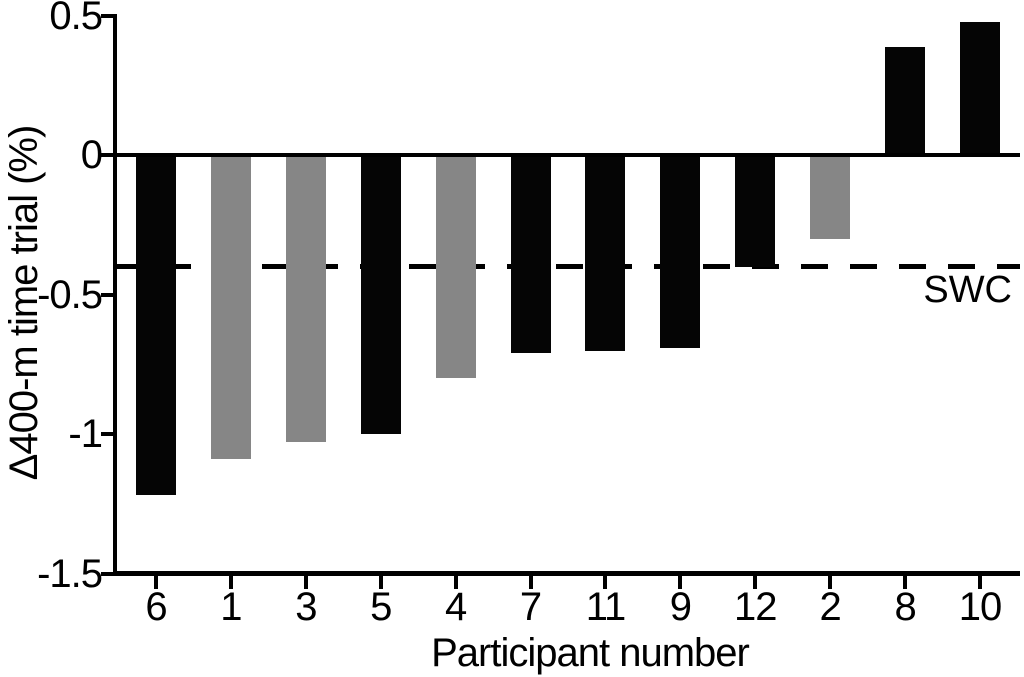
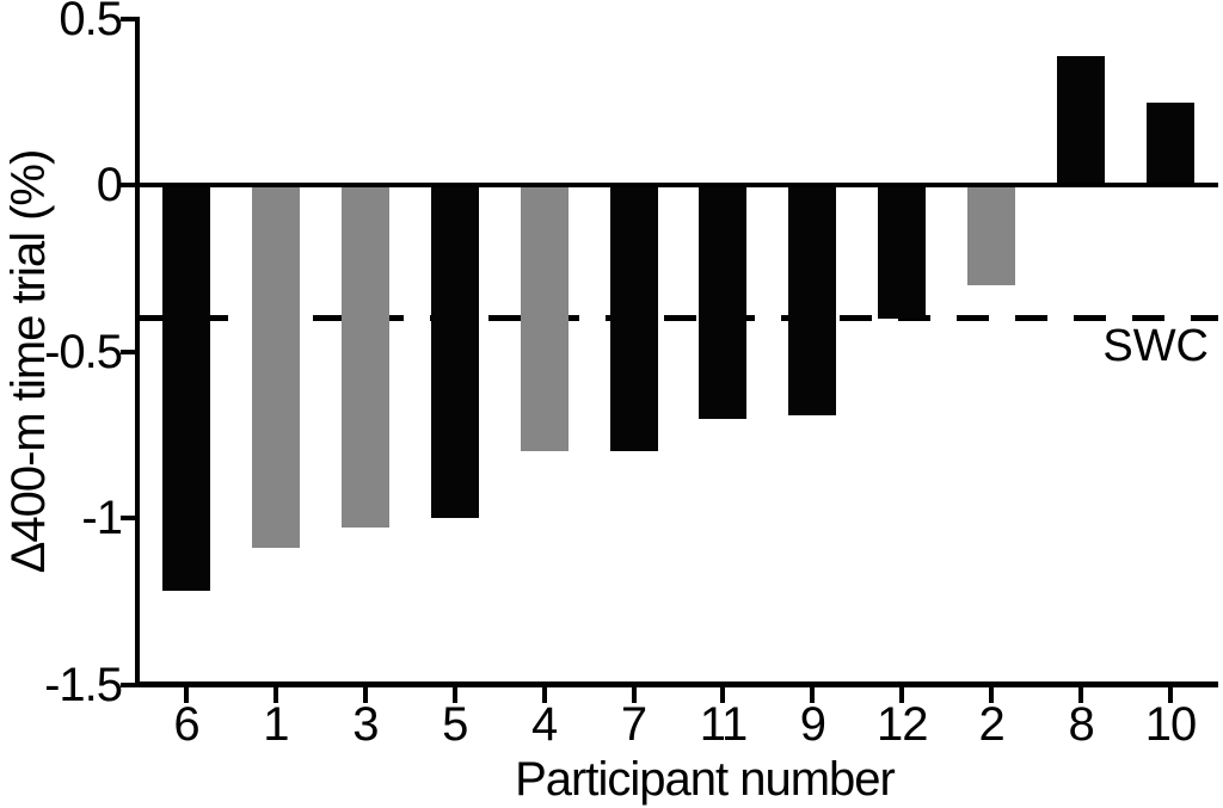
7: -0.71 -> -0.80
10: 0.48 -> 0.25
